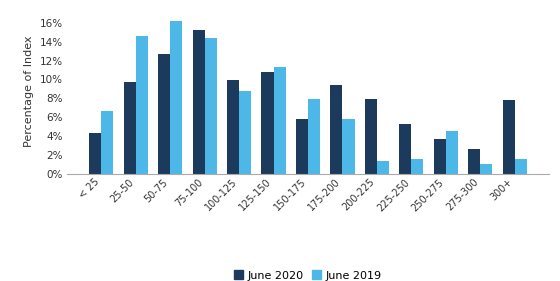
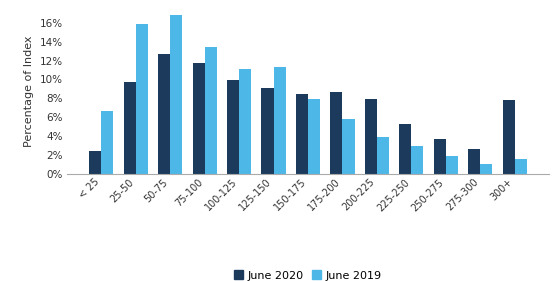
June 2020/< 25: 4.4% -> 2.5%
June 2019/25-50: 14.6% -> 15.9%
June 2019/50-75: 16.2% -> 16.8%
June 2020/75-100: 15.2% -> 11.7%
June 2019/75-100: 14.4% -> 13.4%
June 2019/100-125: 8.8% -> 11.1%
June 2020/125-150: 10.8% -> 9.1%
June 2020/150-175: 5.8% -> 8.5%
June 2020/175-200: 9.4% -> 8.7%
June 2019/200-225: 1.4% -> 3.9%
June 2019/225-250: 1.6% -> 3.0%
June 2019/250-275: 4.6% -> 1.9%
